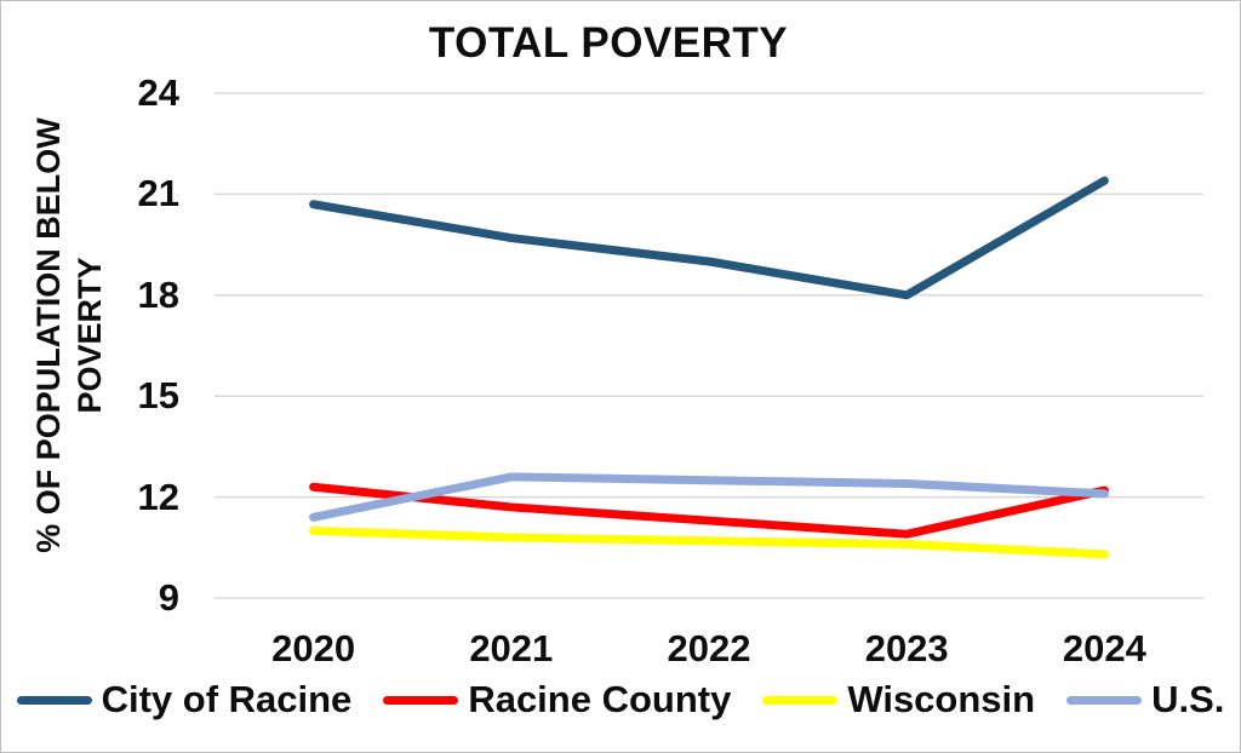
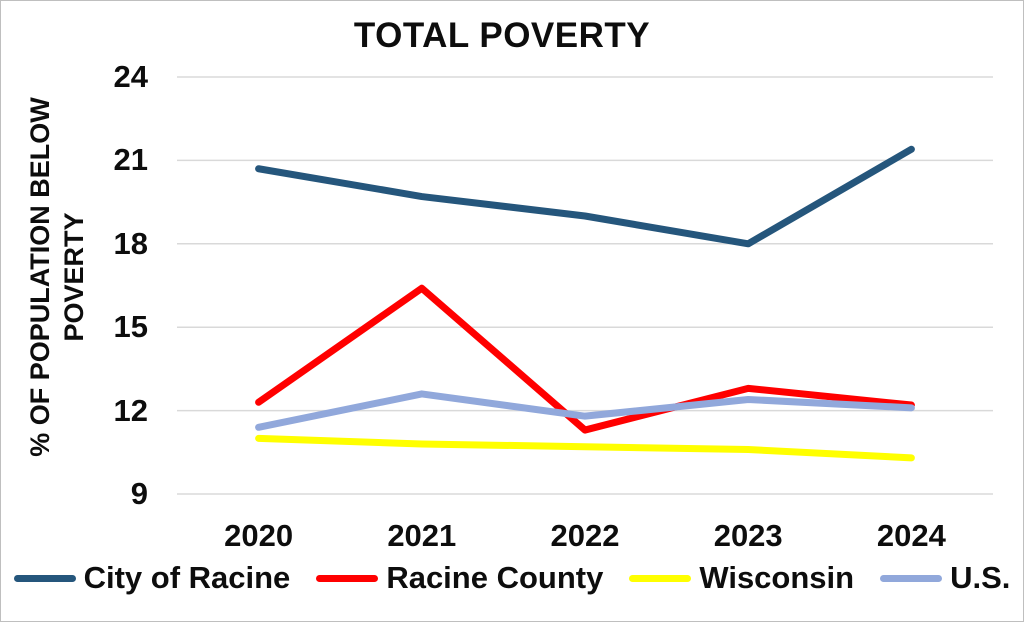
Racine County/2021: 11.7 -> 16.4
U.S./2022: 12.5 -> 11.8
Racine County/2023: 10.9 -> 12.8
